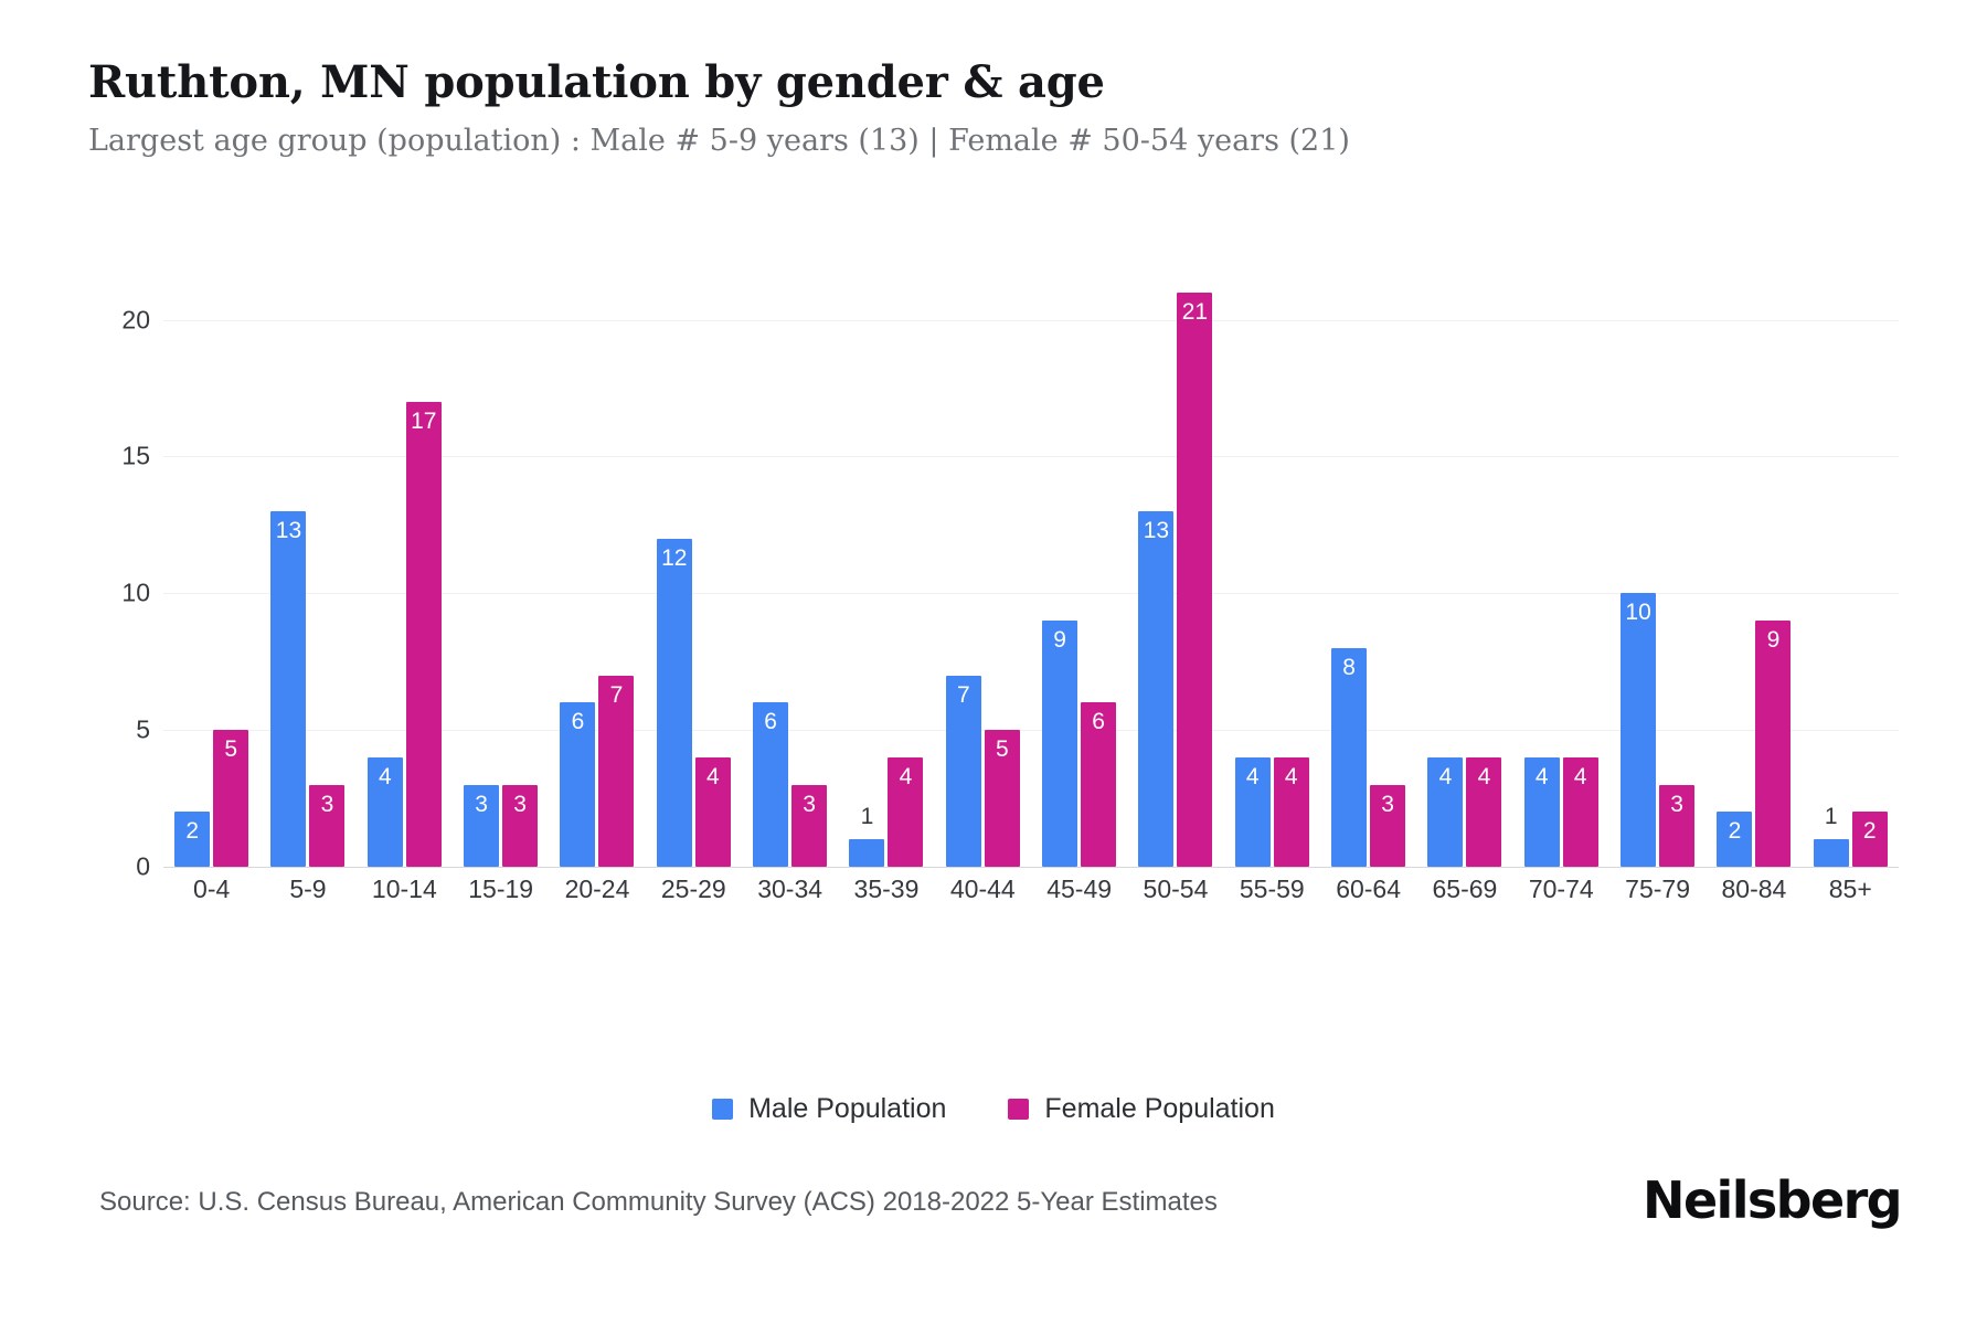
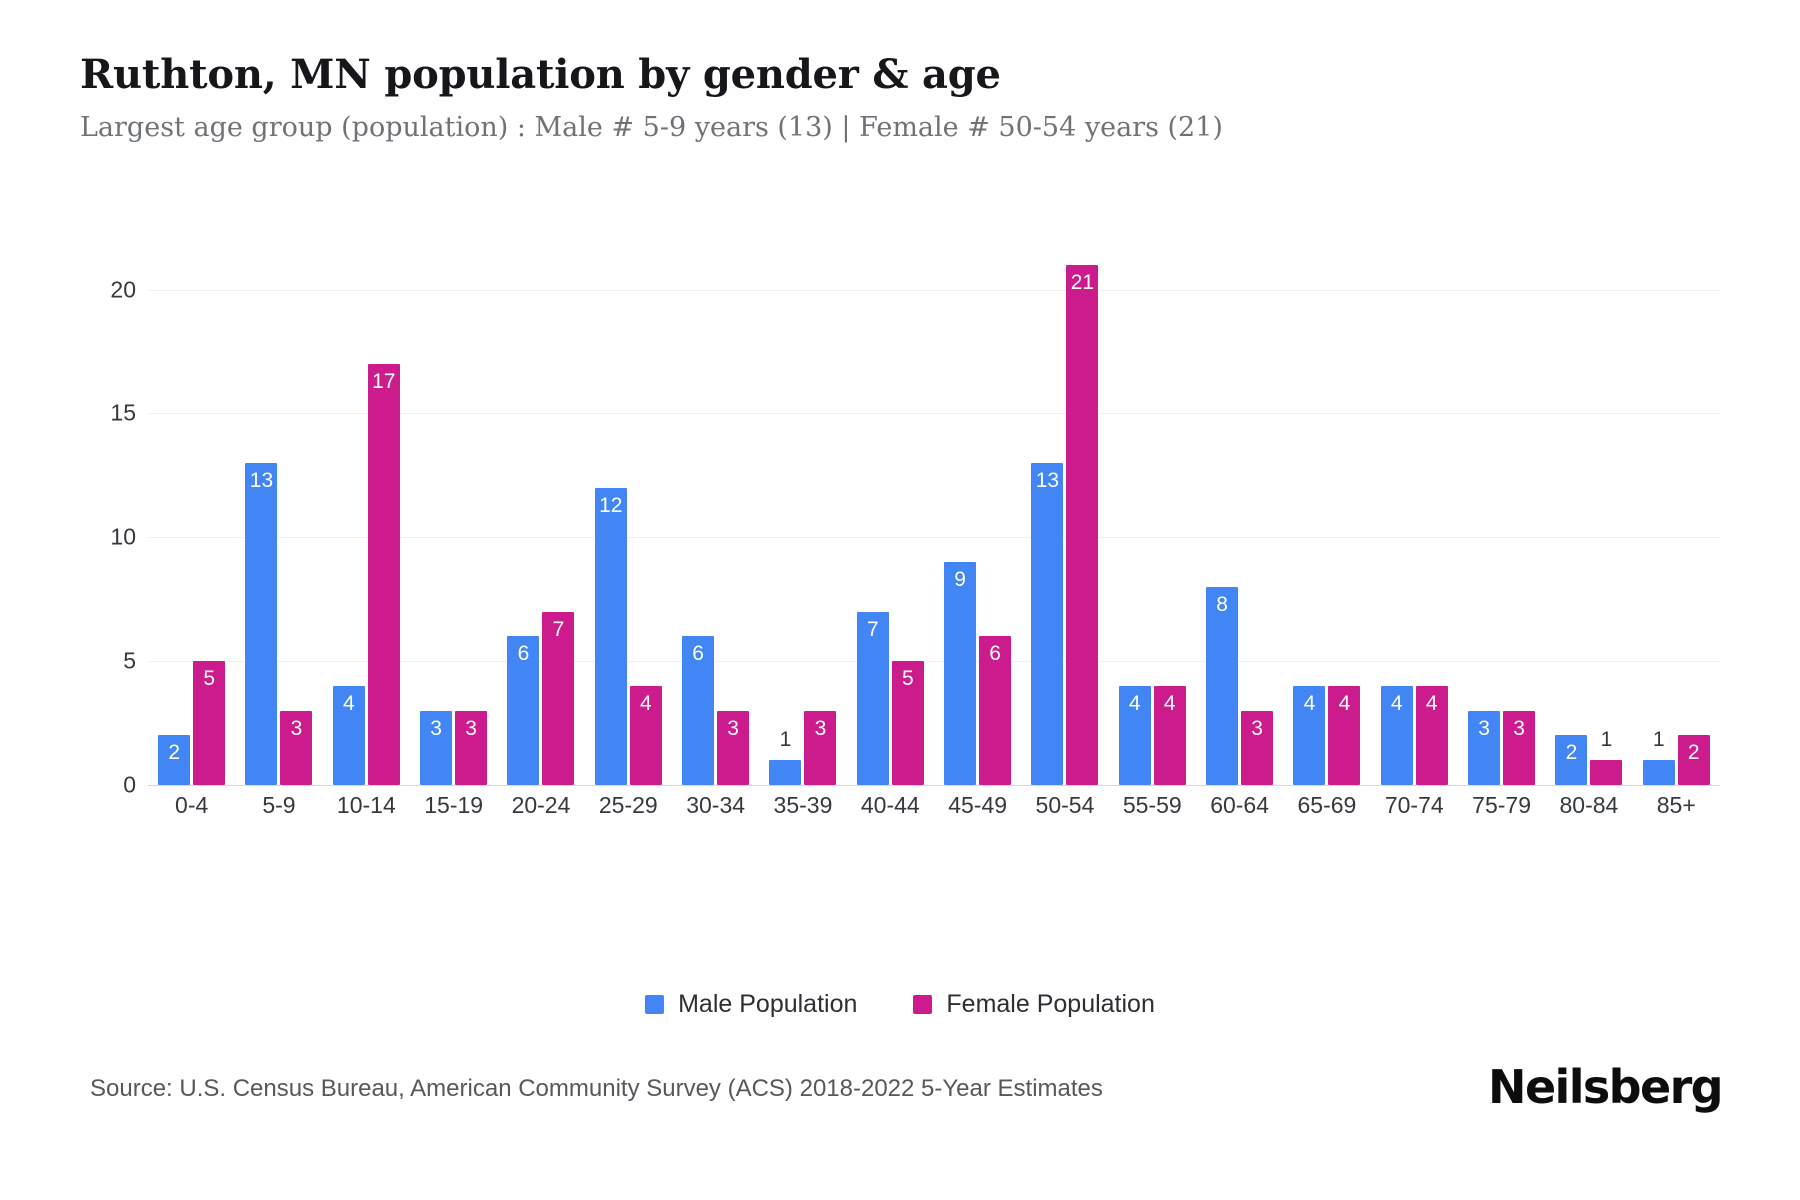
Female Population/35-39: 4 -> 3
Male Population/75-79: 10 -> 3
Female Population/80-84: 9 -> 1
